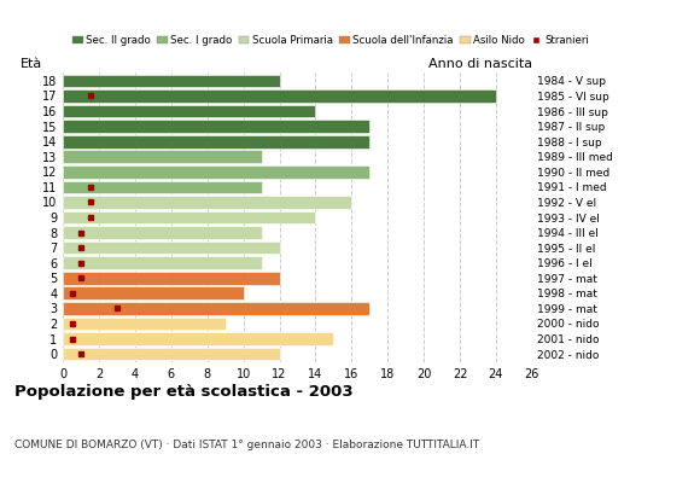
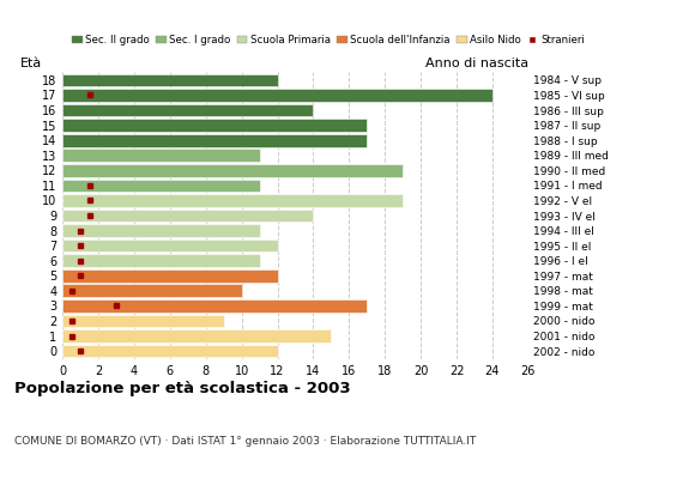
12: 17 -> 19
10: 16 -> 19
